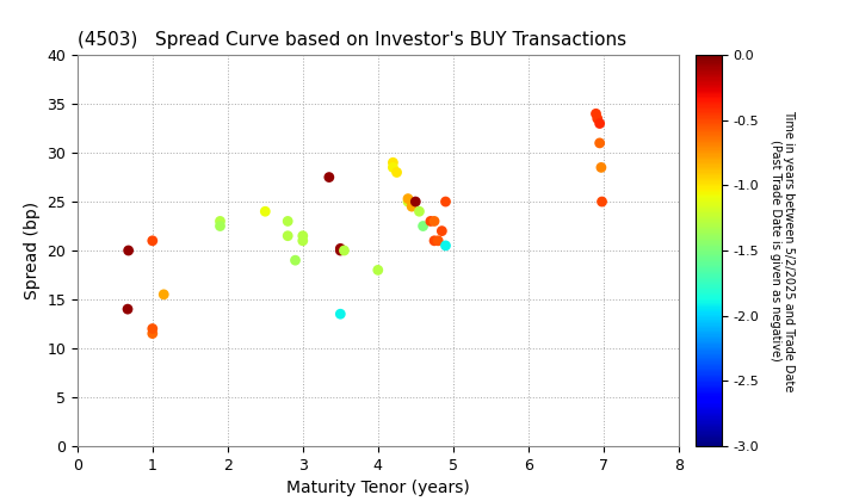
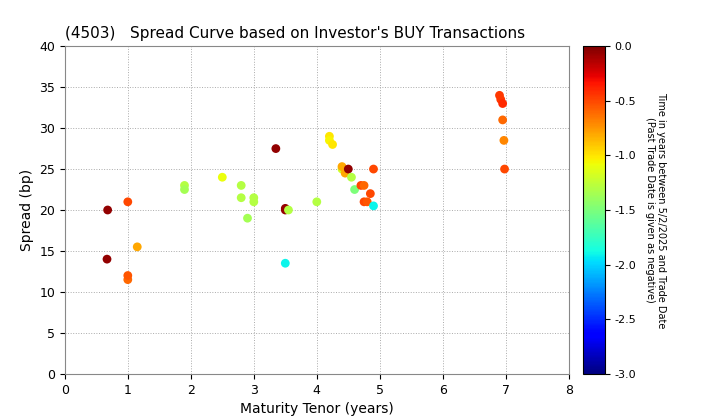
4: 18.0 -> 21.0
